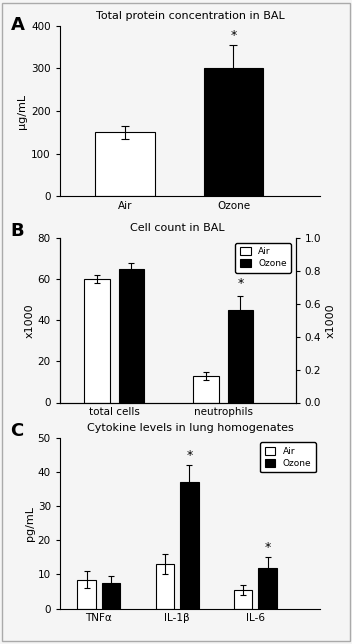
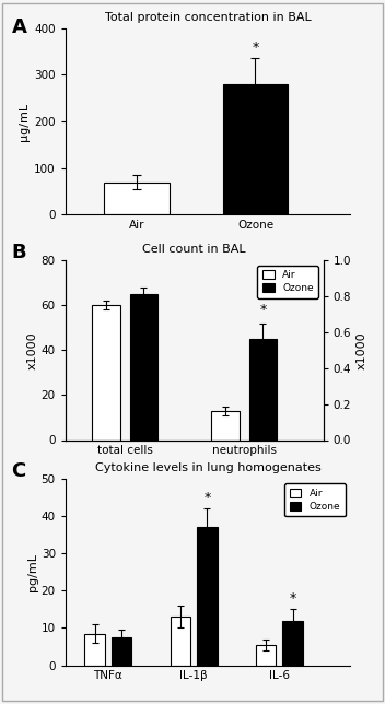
Total protein concentration in BAL/Air: 150 -> 70
Total protein concentration in BAL/Ozone: 300 -> 280
